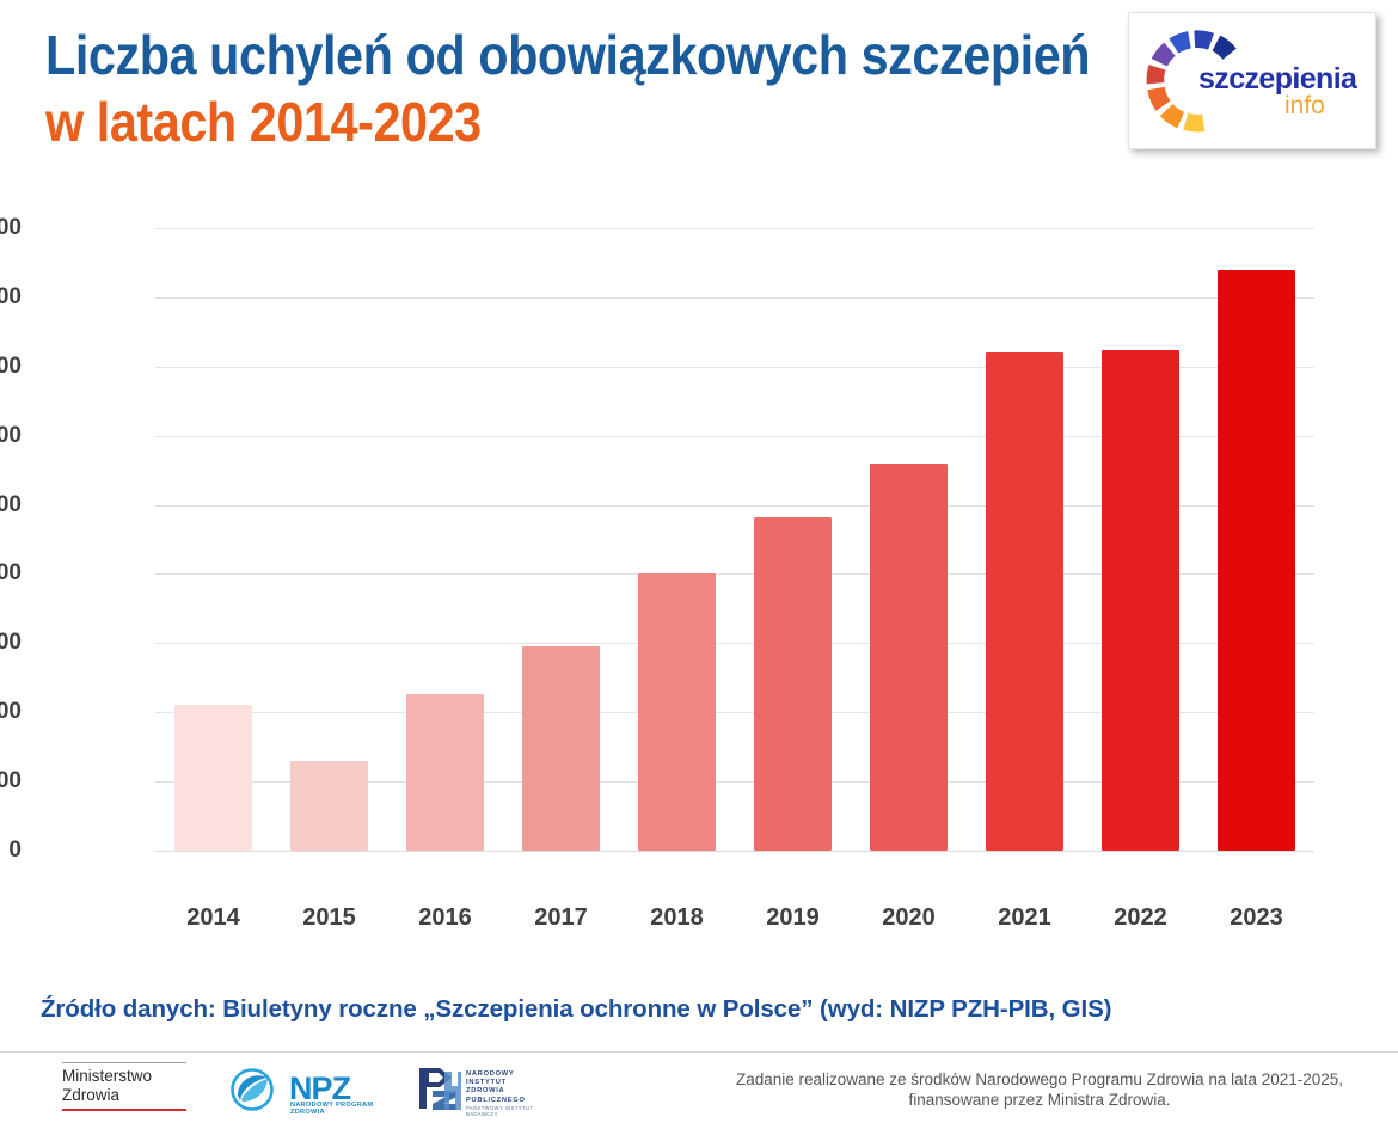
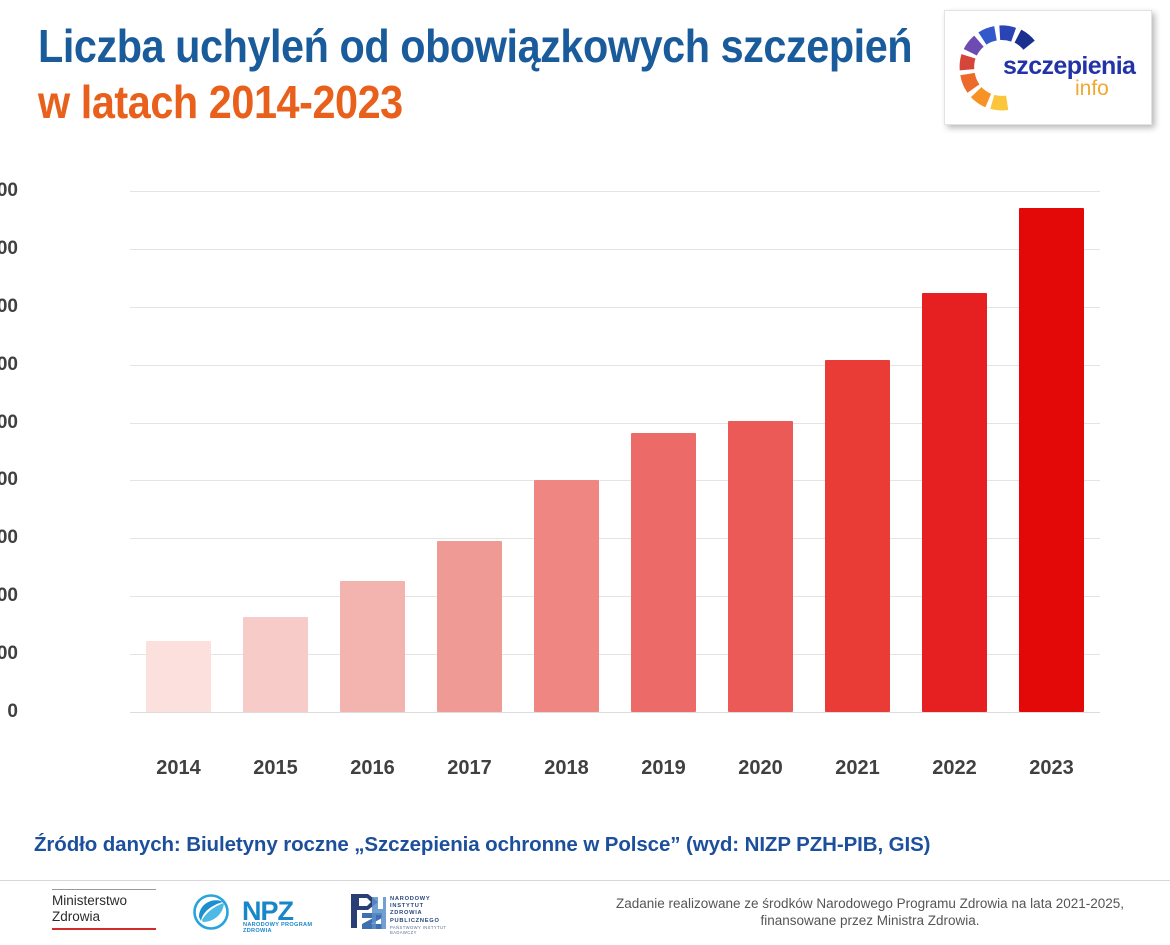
2014: 21000 -> 12000
2015: 13000 -> 16000
2020: 56000 -> 50000
2021: 72000 -> 61000
2023: 84000 -> 87000
